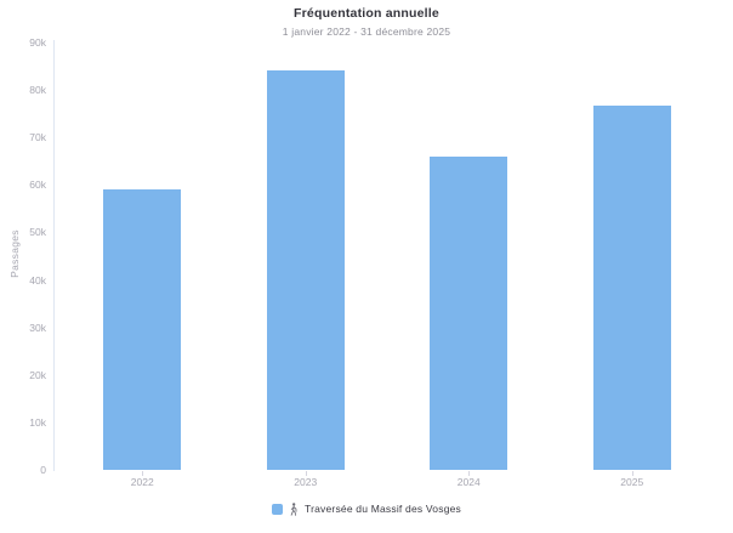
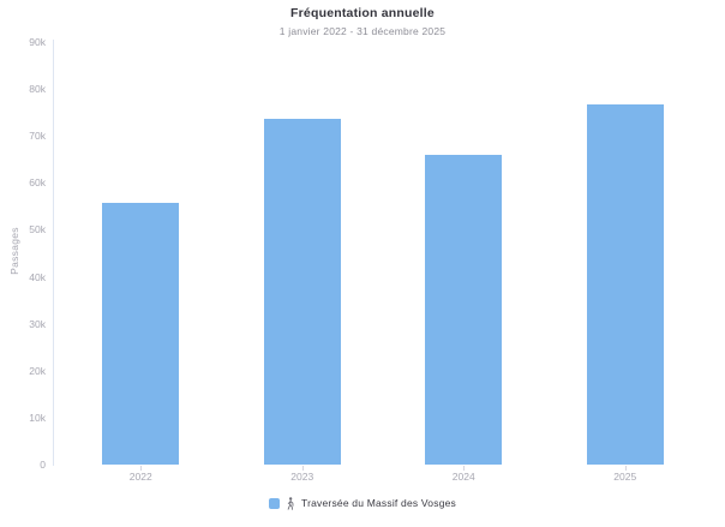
2022: 59k -> 56k
2023: 84k -> 74k
